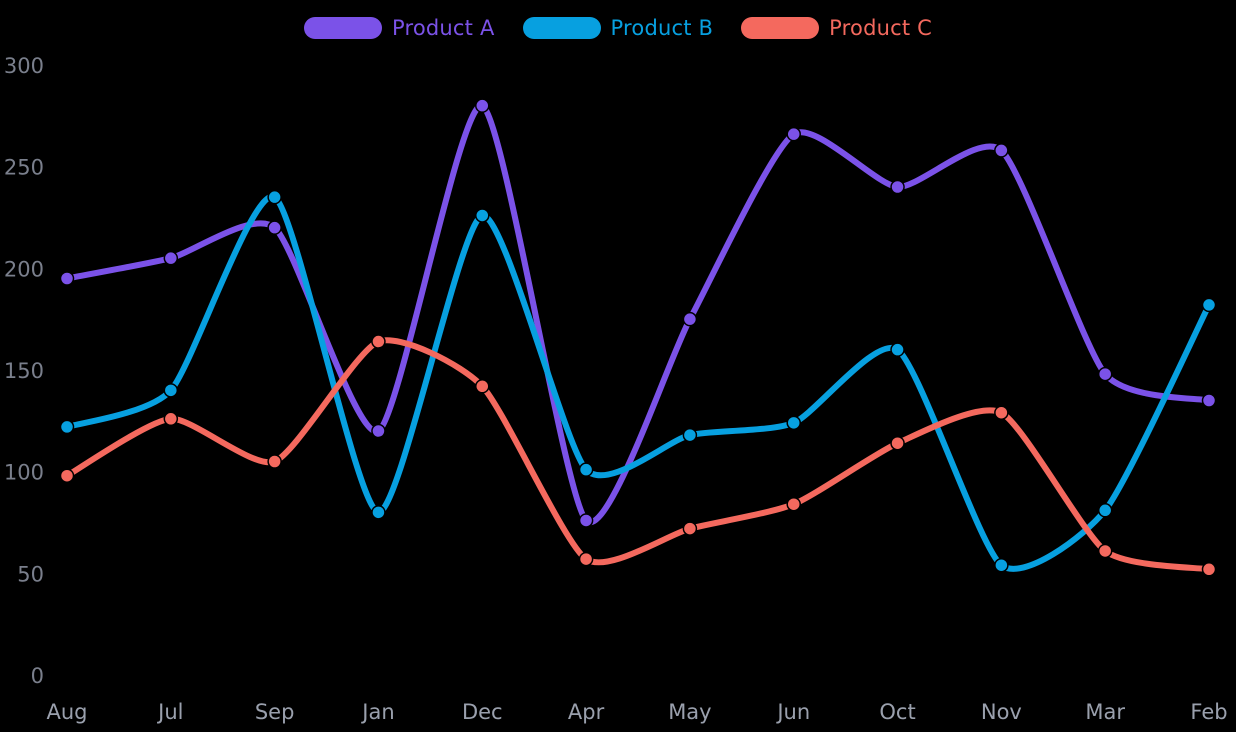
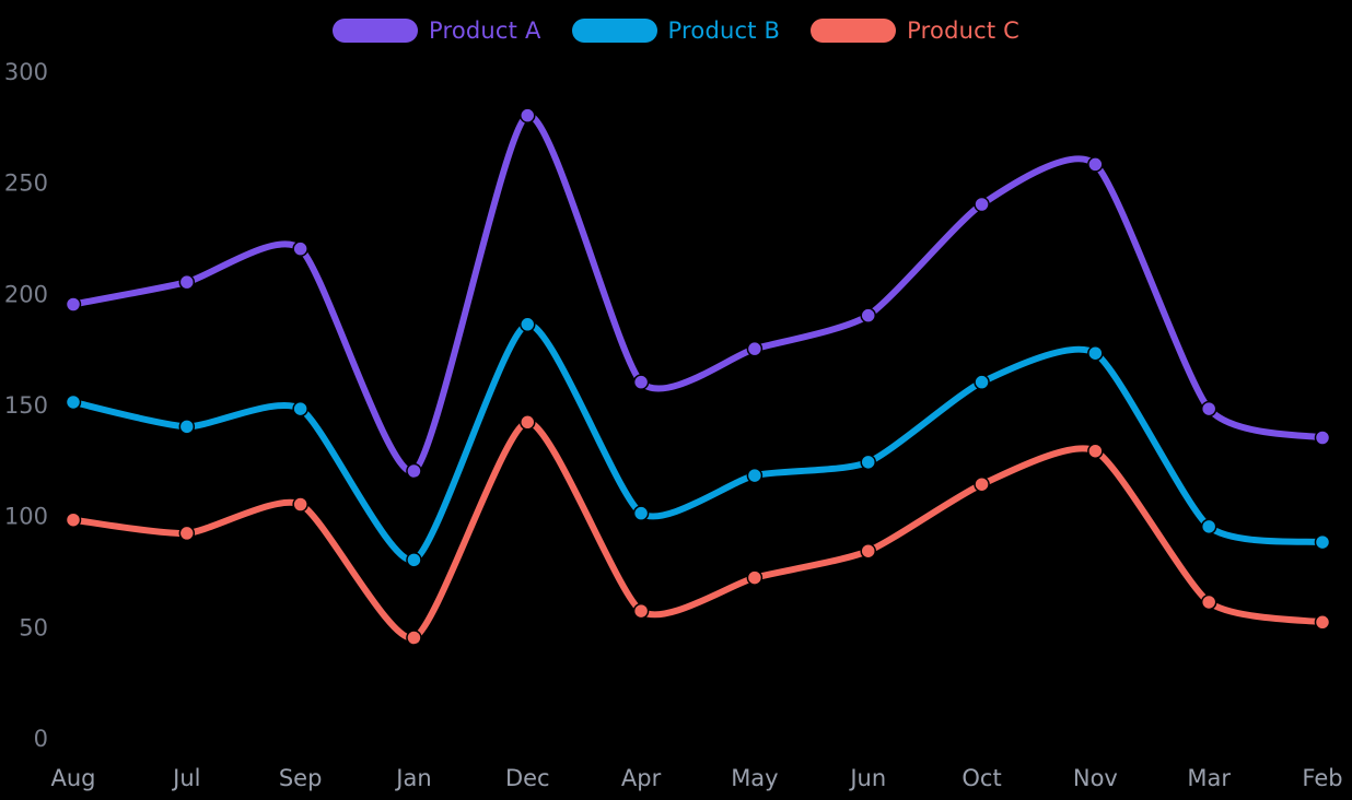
Product B/Aug: 122 -> 151
Product C/Jul: 126 -> 92
Product B/Sep: 235 -> 148
Product C/Jan: 164 -> 45
Product B/Dec: 226 -> 186
Product A/Apr: 76 -> 160
Product A/Jun: 266 -> 190
Product B/Nov: 54 -> 173
Product B/Mar: 81 -> 95
Product B/Feb: 182 -> 88
